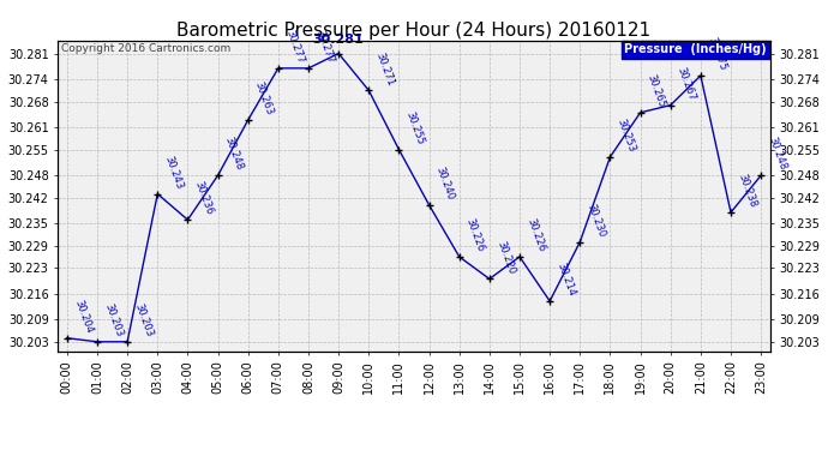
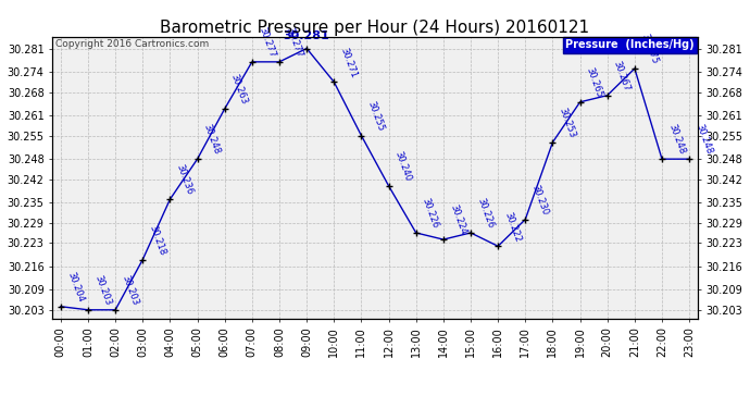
03:00: 30.243 -> 30.218
14:00: 30.220 -> 30.224
16:00: 30.214 -> 30.222
22:00: 30.238 -> 30.248
